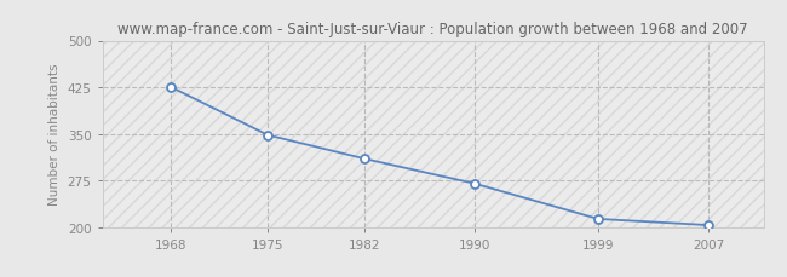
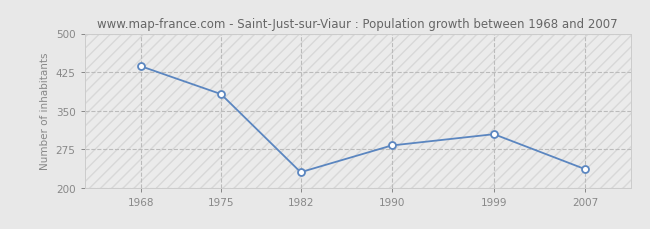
1968: 425 -> 436
1975: 348 -> 382
1982: 310 -> 230
1990: 270 -> 282
1999: 213 -> 304
2007: 203 -> 236
